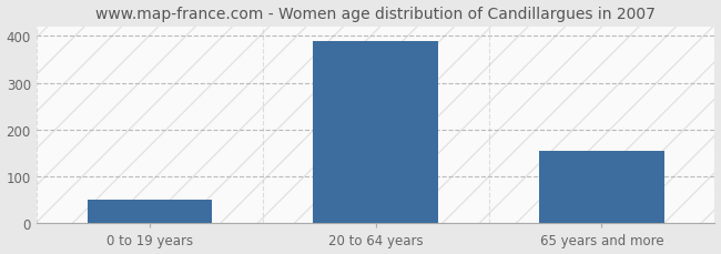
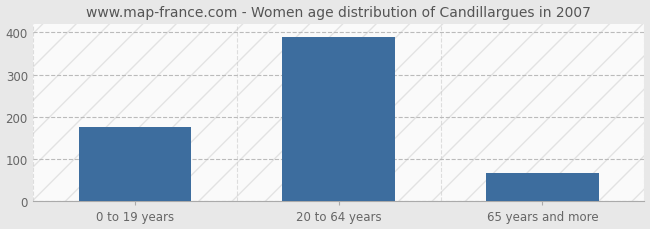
0 to 19 years: 50 -> 175
65 years and more: 155 -> 68
